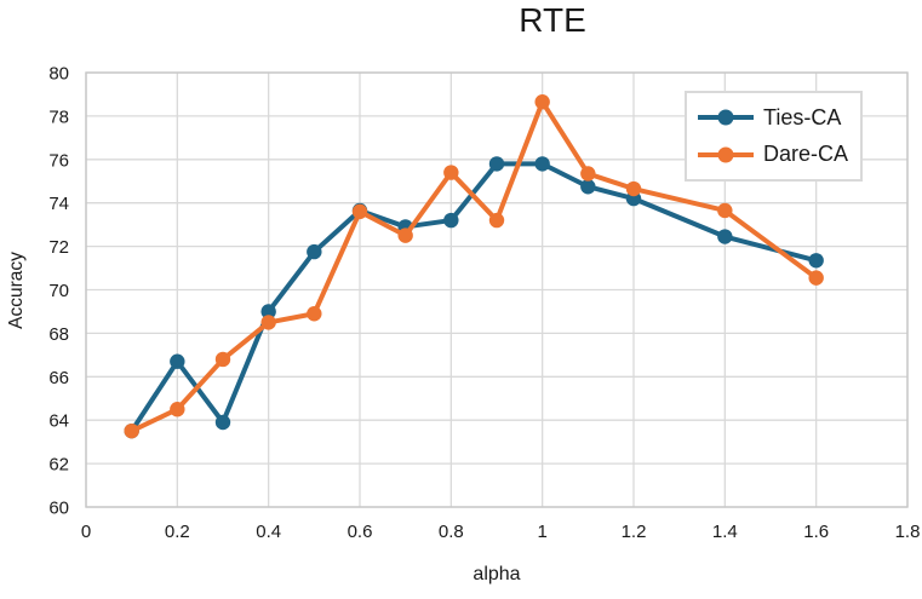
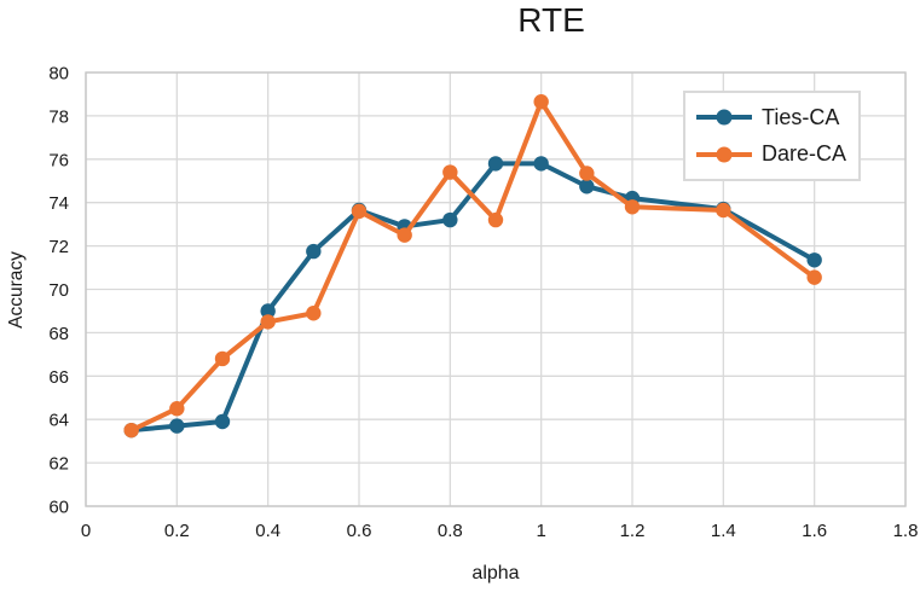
Ties-CA/0.2: 66.7 -> 63.7
Dare-CA/1.2: 74.7 -> 73.8
Ties-CA/1.4: 72.5 -> 73.7
